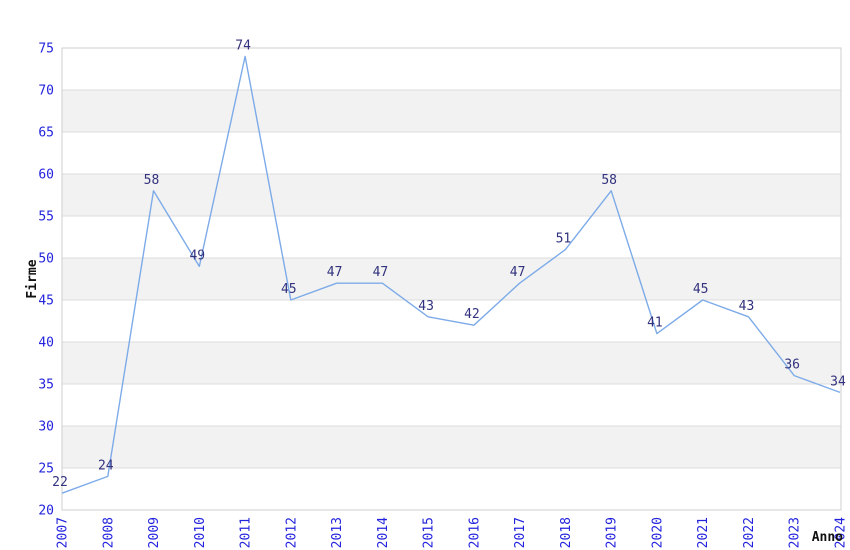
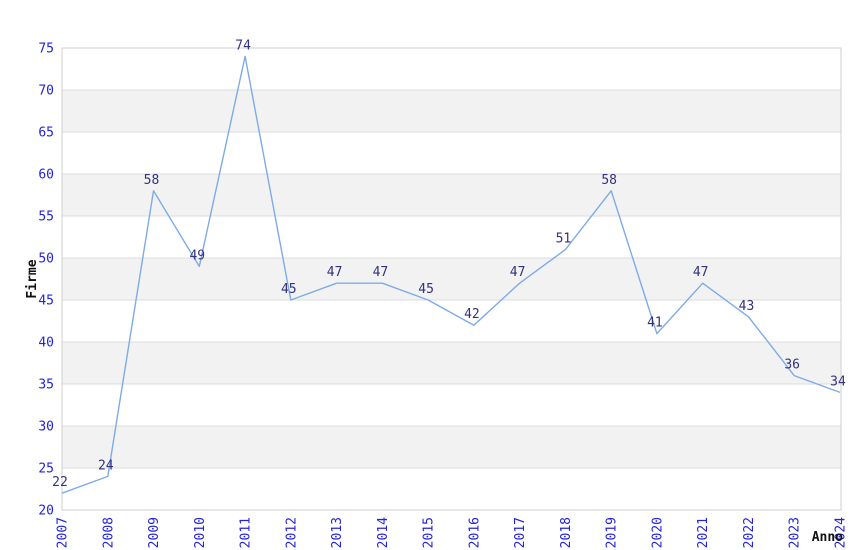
2015: 43 -> 45
2021: 45 -> 47
